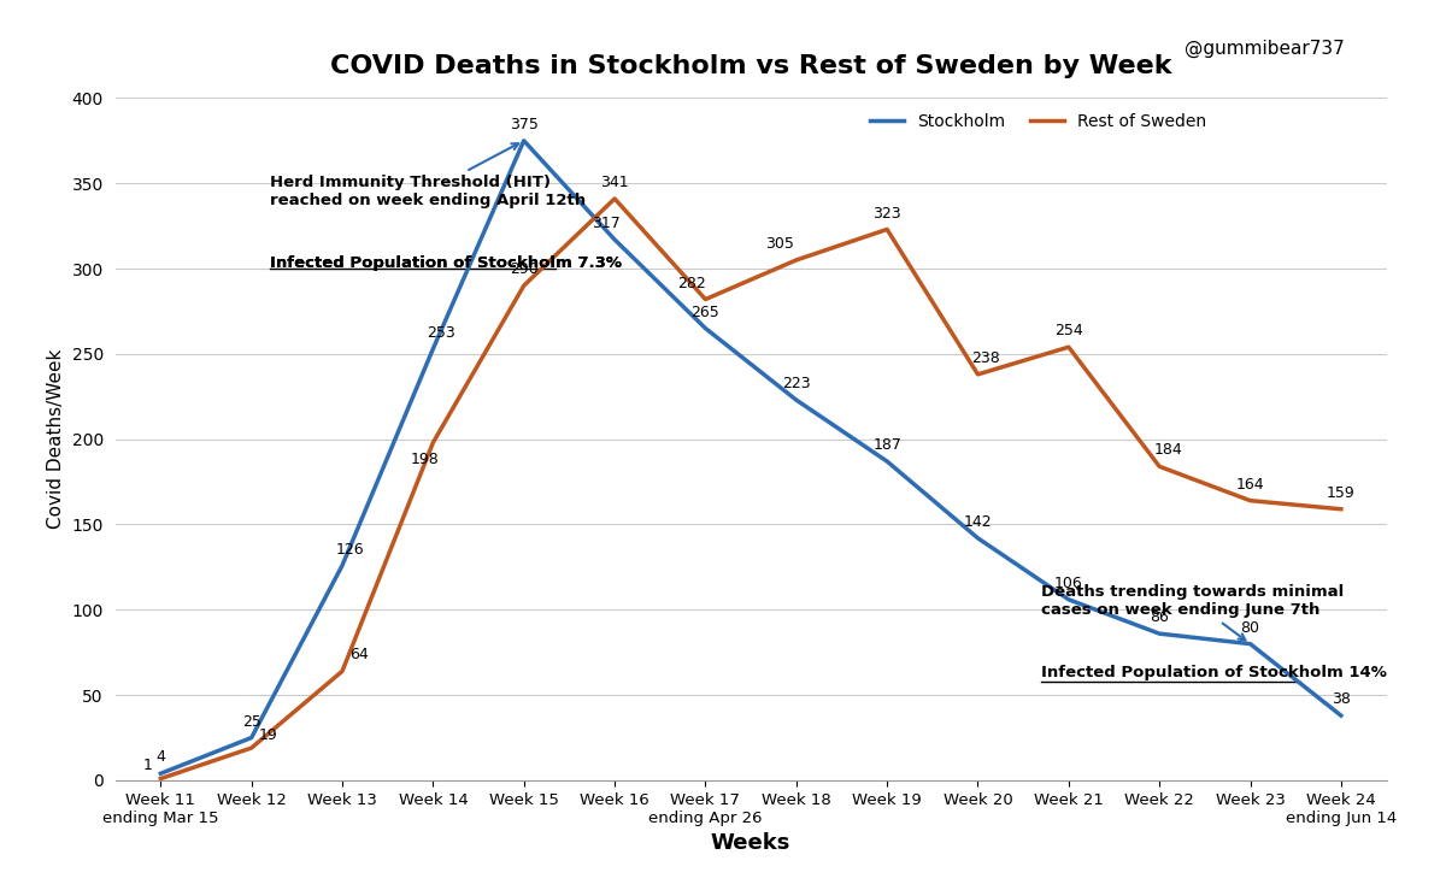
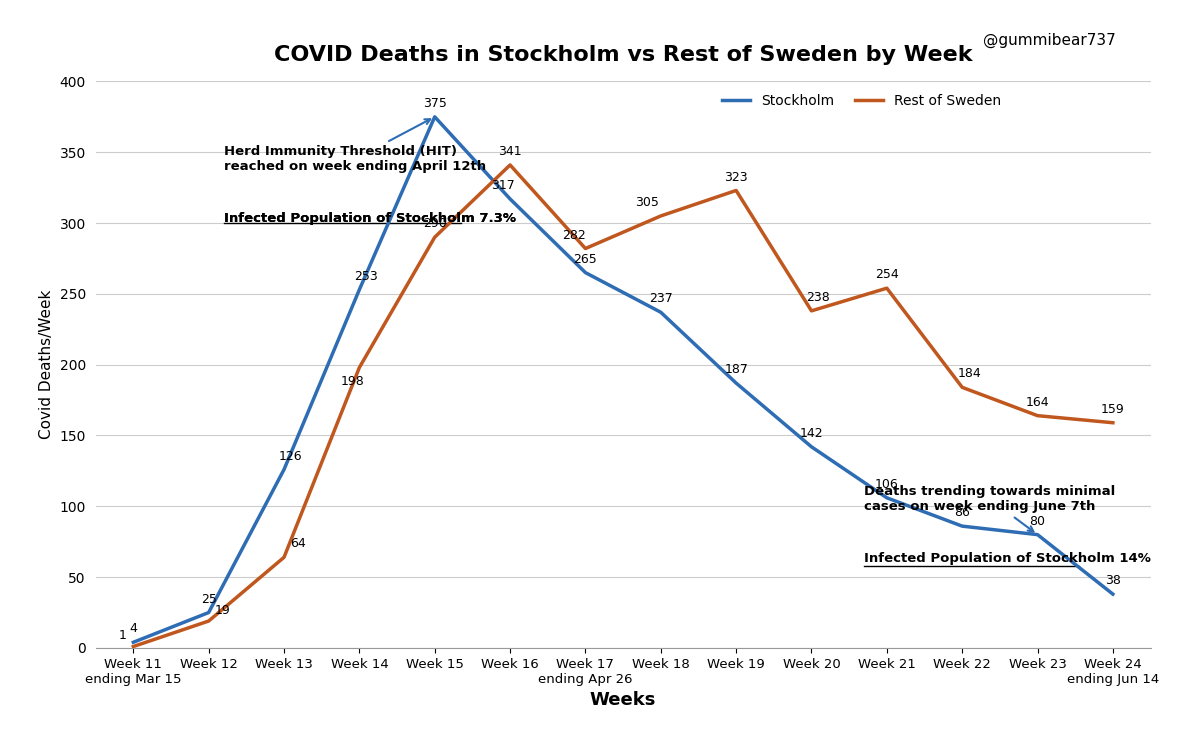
Stockholm/Week 18: 223 -> 237
